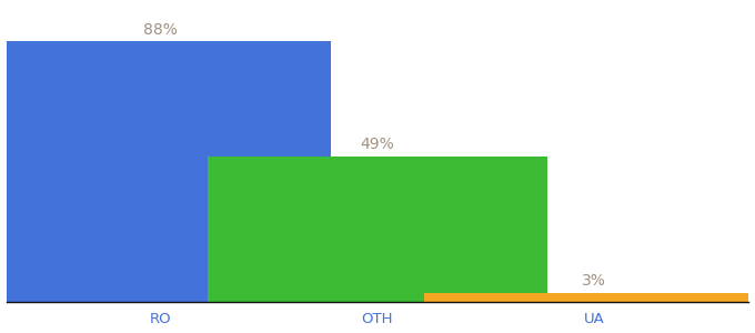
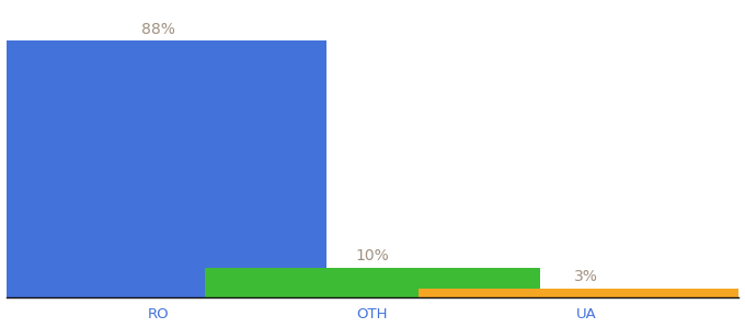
OTH: 49% -> 10%
